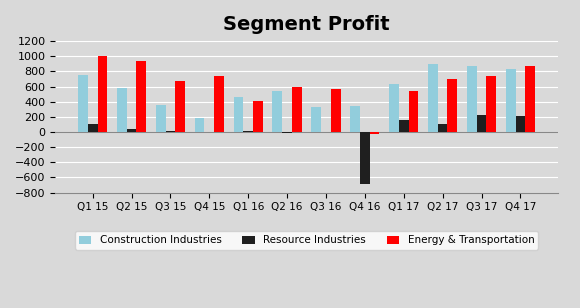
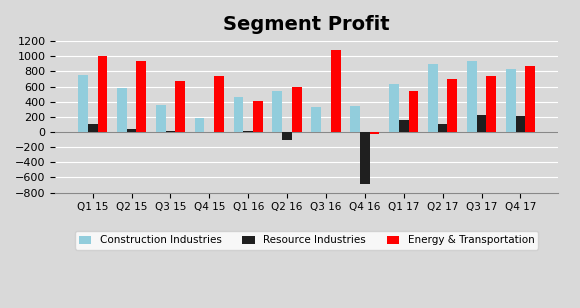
Resource Industries/Q2 16: -10 -> -100
Energy & Transportation/Q3 16: 570 -> 1080
Construction Industries/Q3 17: 870 -> 940
